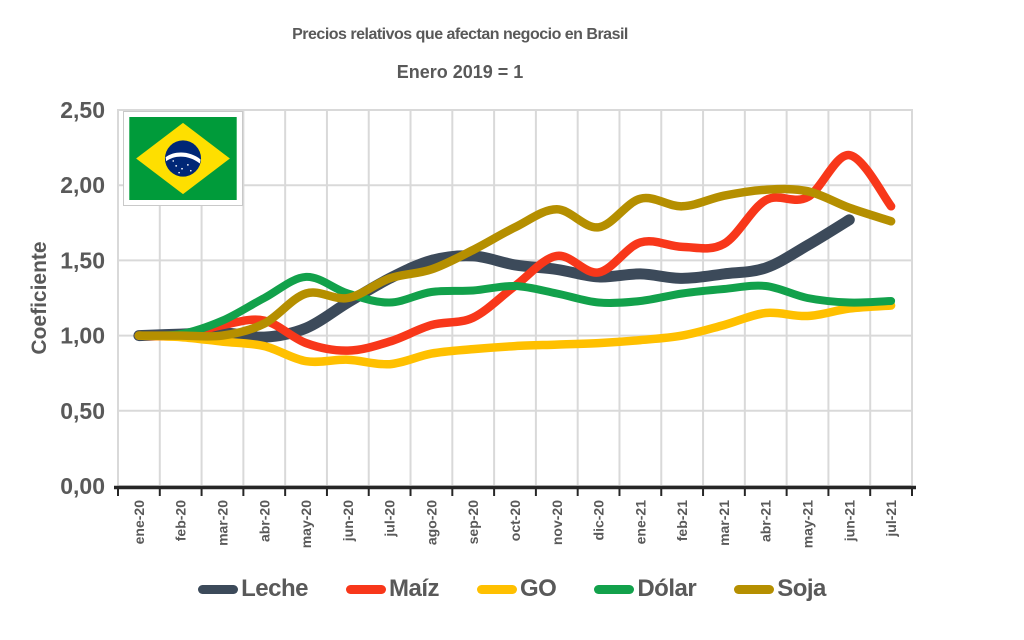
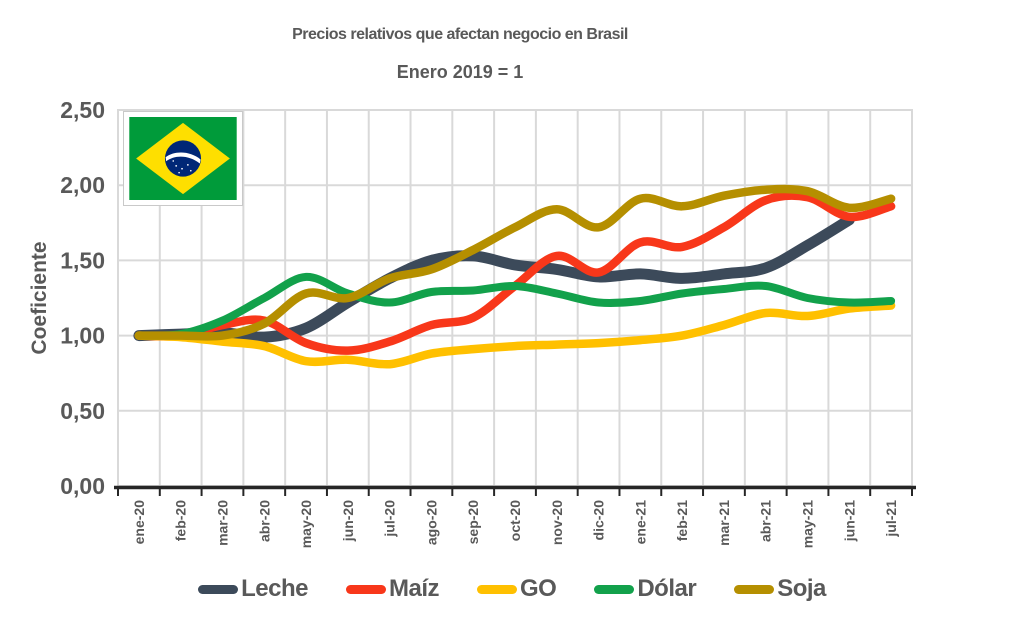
Maíz/mar-21: 1,61 -> 1,72
Maíz/jun-21: 2,20 -> 1,79
Soja/jul-21: 1,76 -> 1,91
